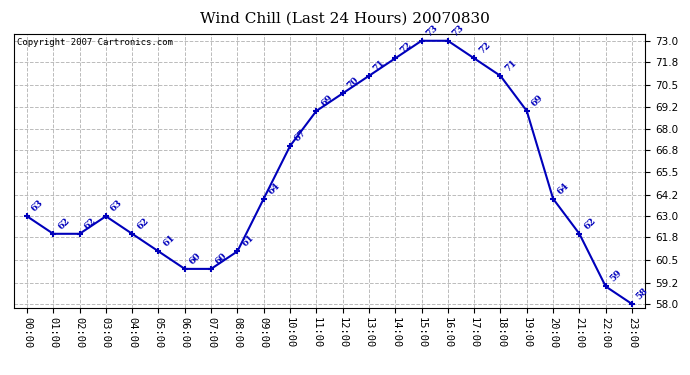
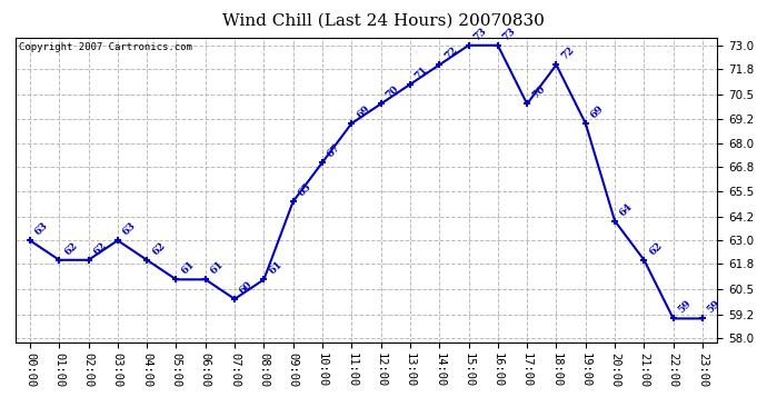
06:00: 60 -> 61
09:00: 64 -> 65
17:00: 72 -> 70
18:00: 71 -> 72
23:00: 58 -> 59
